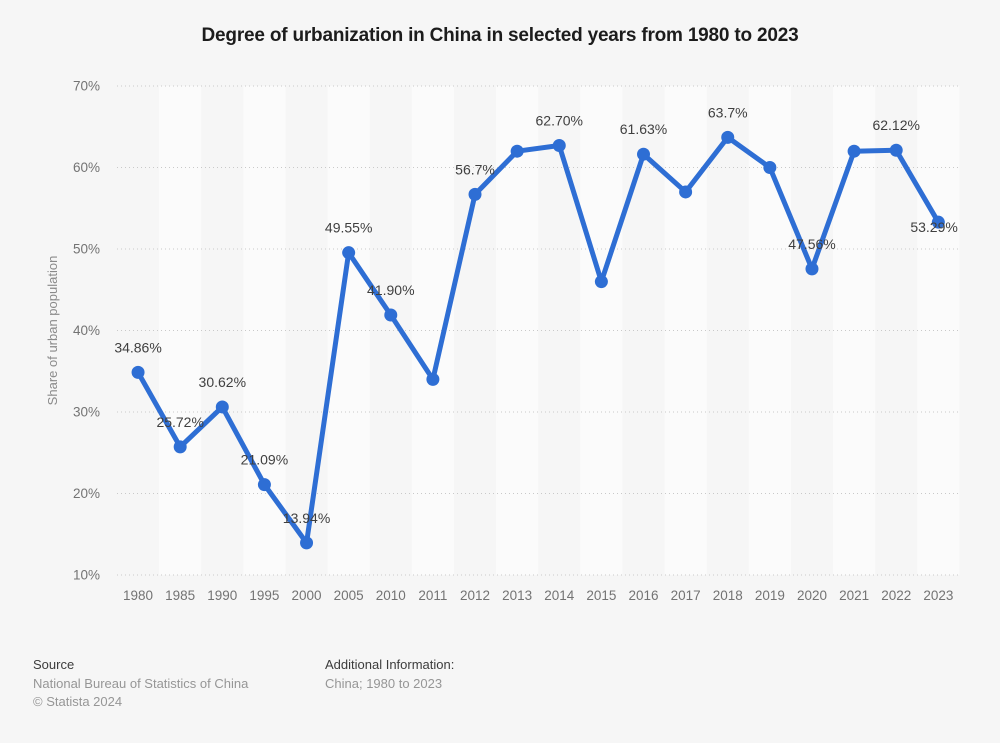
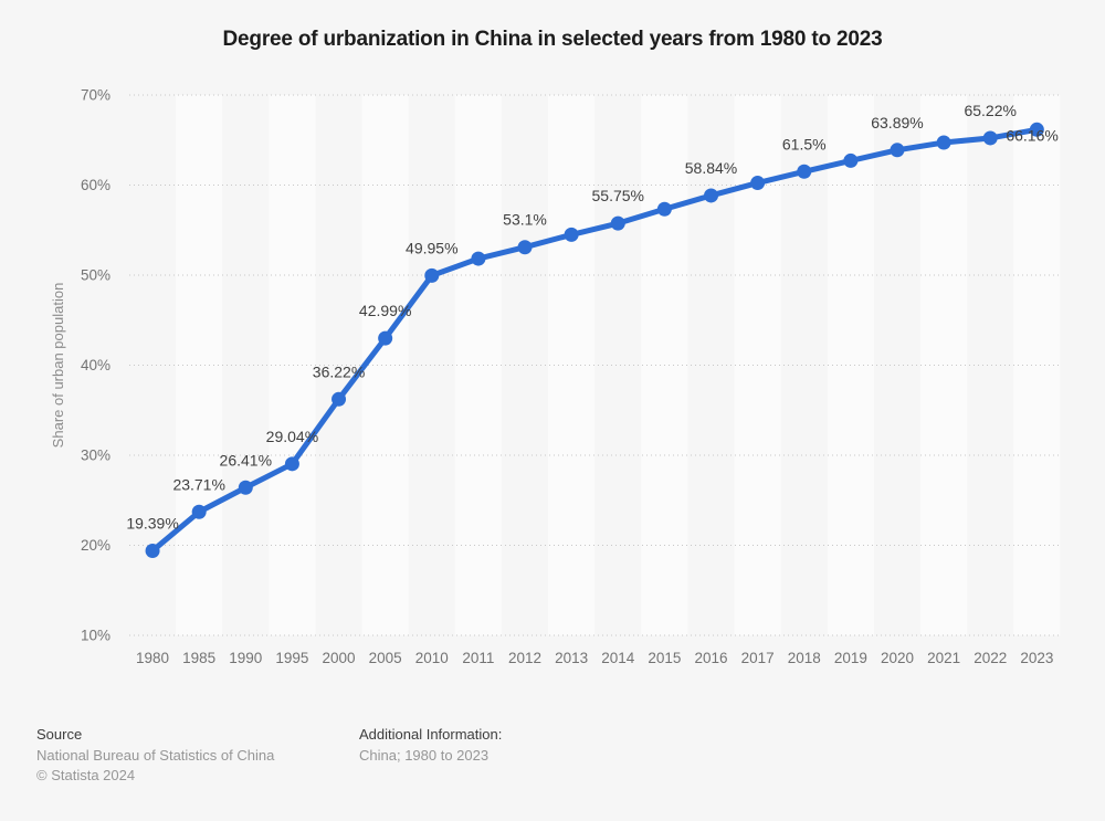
1980: 34.86% -> 19.39%
1985: 25.72% -> 23.71%
1990: 30.62% -> 26.41%
1995: 21.09% -> 29.04%
2000: 13.94% -> 36.22%
2005: 49.55% -> 42.99%
2010: 41.90% -> 49.95%
2011: 34% -> 52%
2012: 56.7% -> 53.1%
2013: 62% -> 54%
2014: 62.70% -> 55.75%
2015: 46% -> 57%
2016: 61.63% -> 58.84%
2017: 57% -> 60%
2018: 63.7% -> 61.5%
2019: 60% -> 63%
2020: 47.56% -> 63.89%
2021: 62% -> 65%
2022: 62.12% -> 65.22%
2023: 53.29% -> 66.16%
